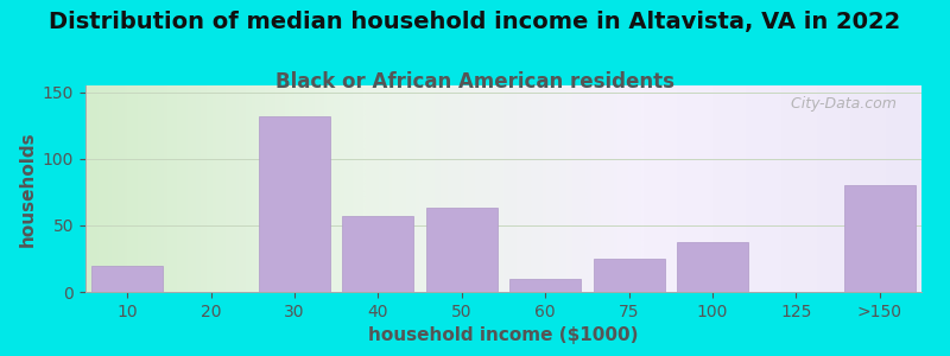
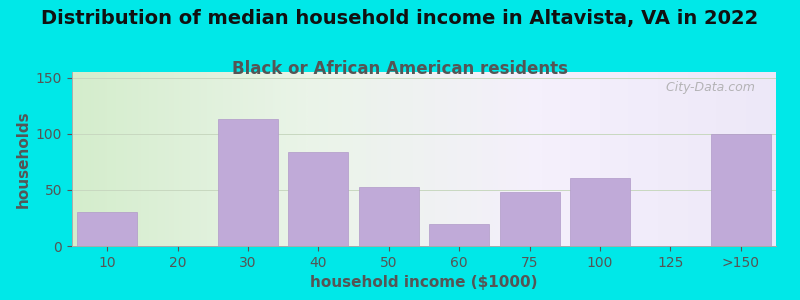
10: 20 -> 30
30: 132 -> 113
40: 57 -> 84
50: 63 -> 53
60: 10 -> 20
75: 25 -> 48
100: 37 -> 61
>150: 80 -> 100
